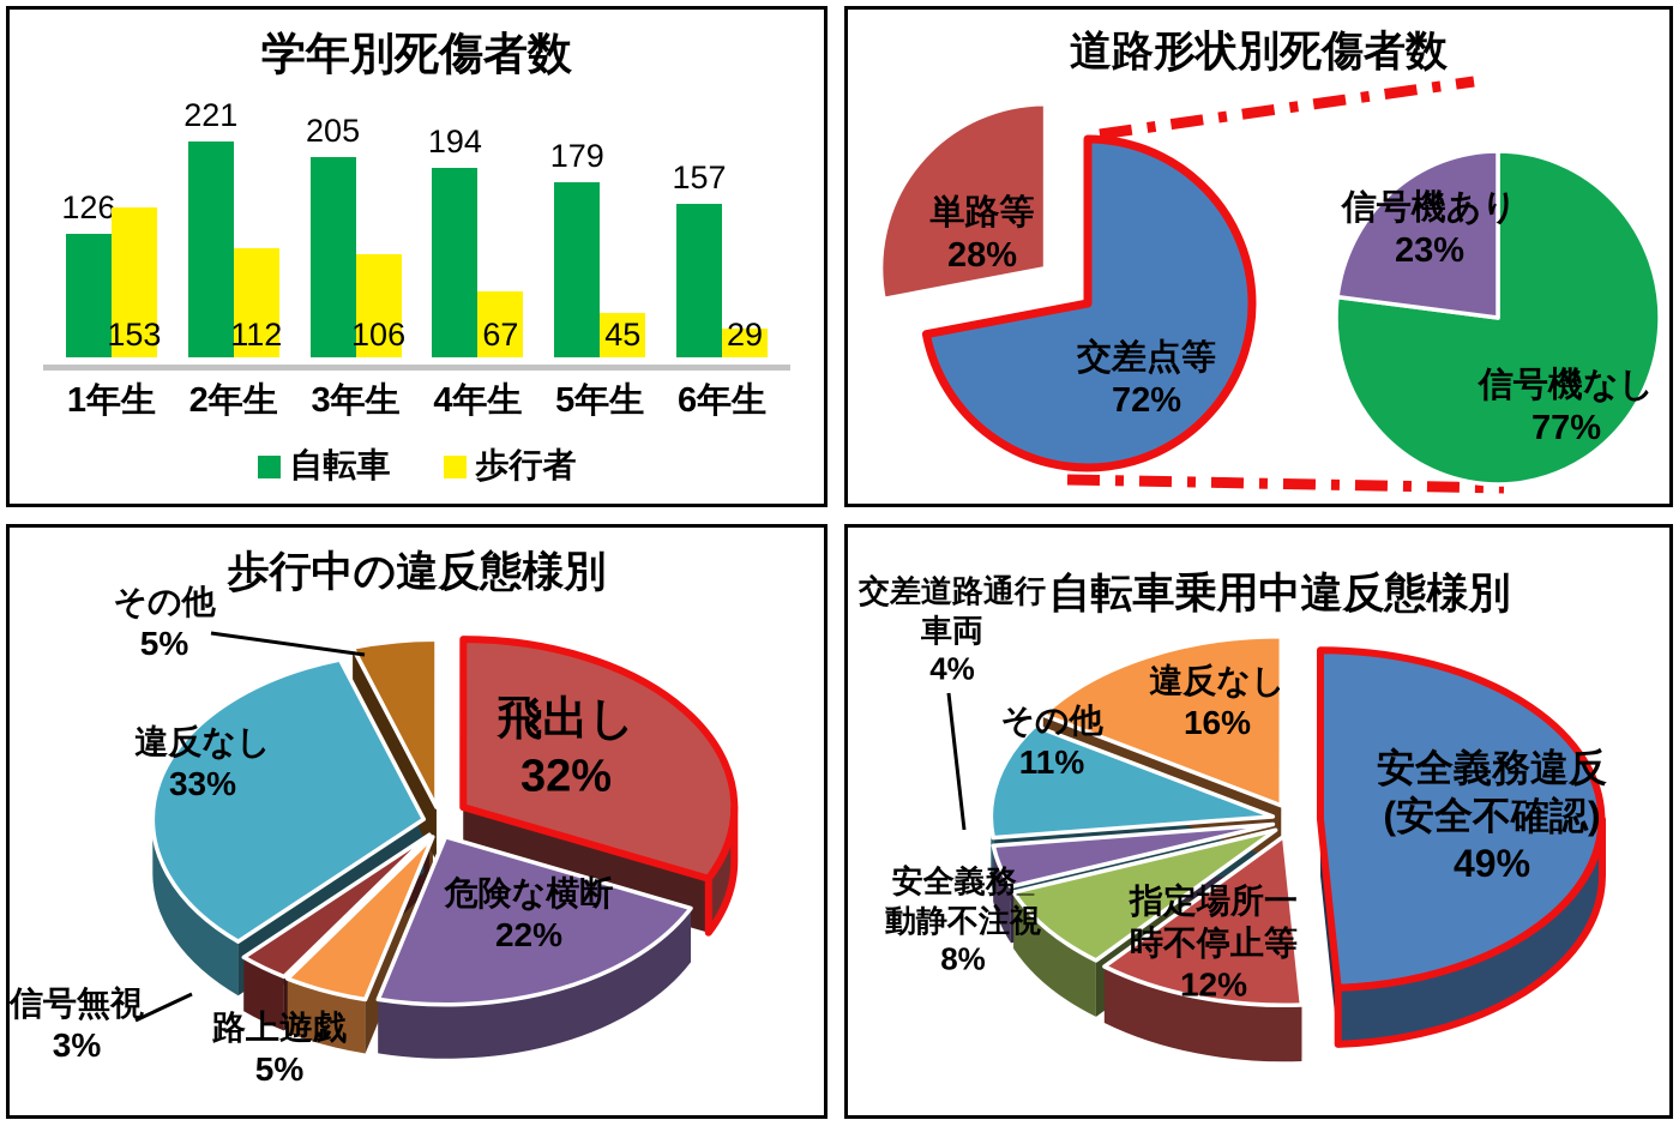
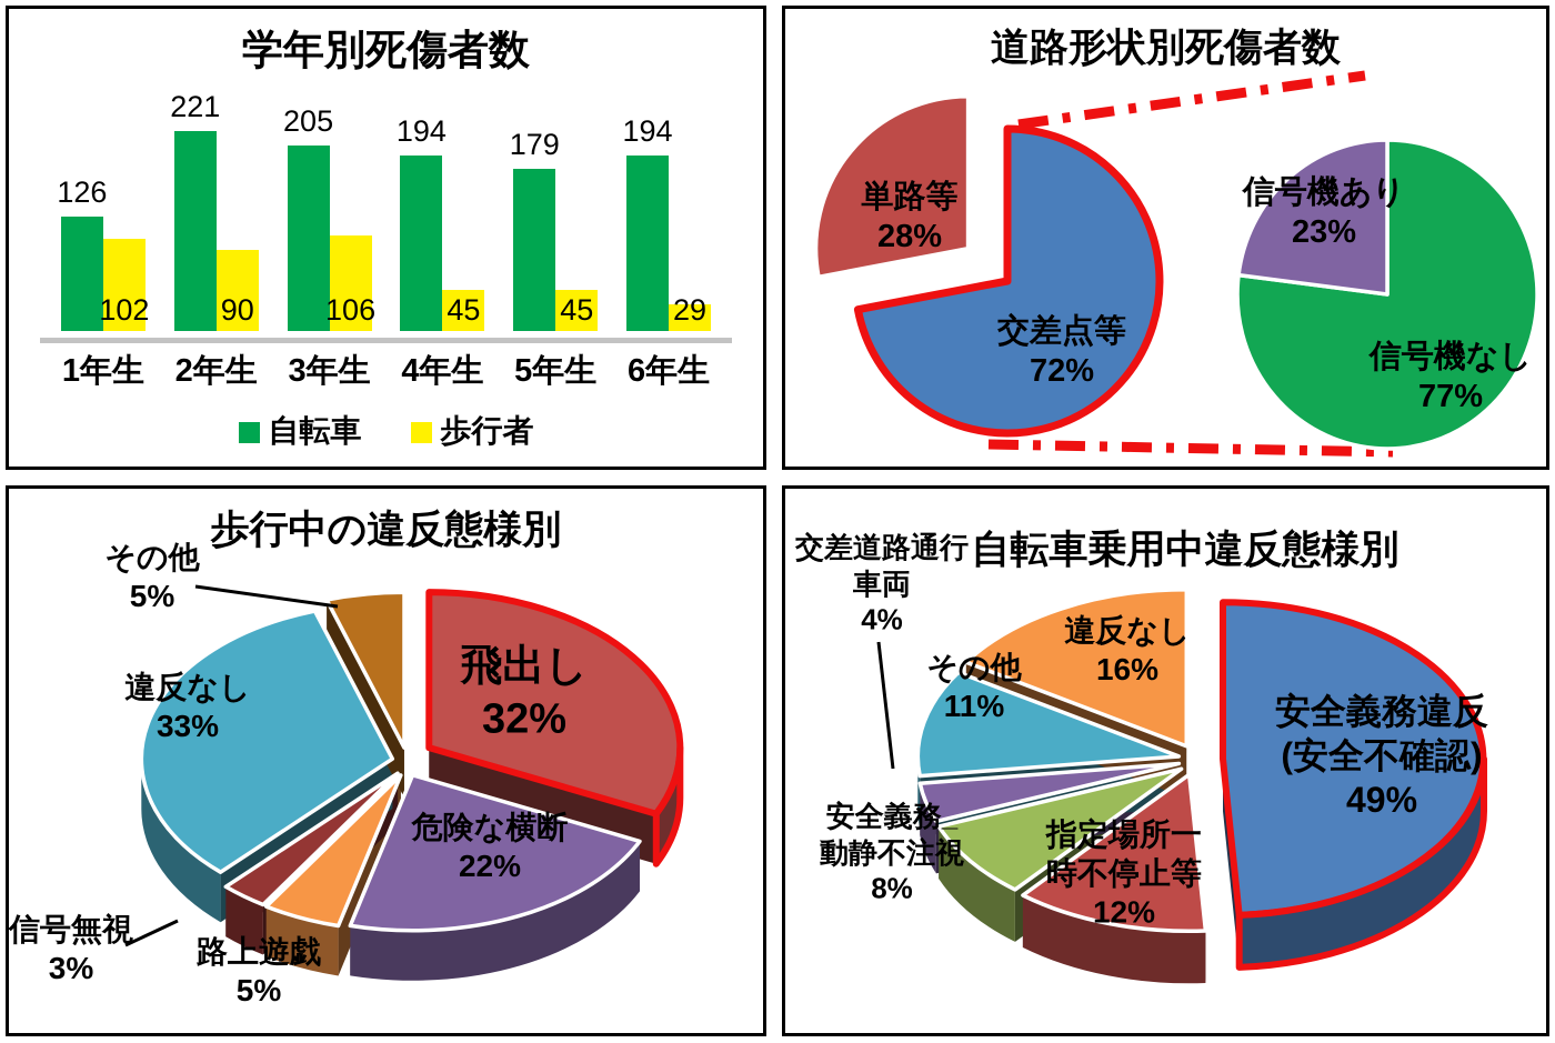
学年別死傷者数/歩行者/1年生: 153 -> 102
学年別死傷者数/歩行者/2年生: 112 -> 90
学年別死傷者数/歩行者/4年生: 67 -> 45
学年別死傷者数/自転車/6年生: 157 -> 194
